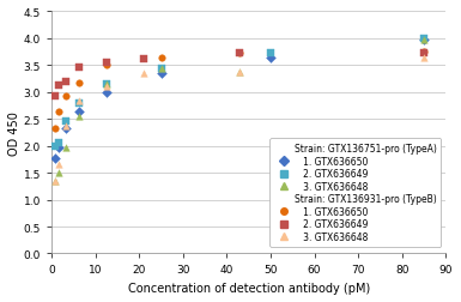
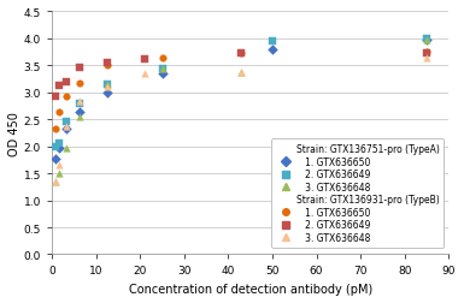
1. GTX636650/50: 3.65 -> 3.80
2. GTX636649/50: 3.72 -> 3.95
